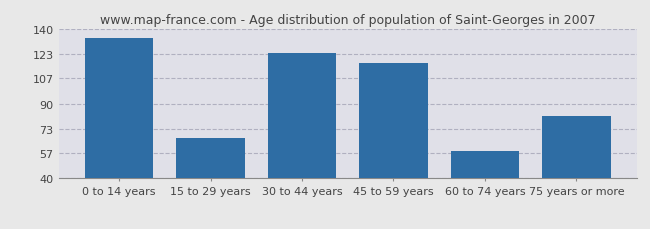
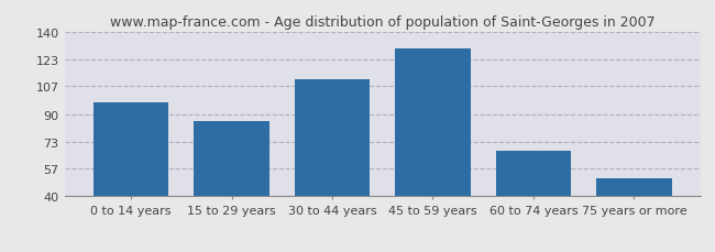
0 to 14 years: 134 -> 97
15 to 29 years: 67 -> 86
30 to 44 years: 124 -> 111
45 to 59 years: 117 -> 130
60 to 74 years: 58 -> 68
75 years or more: 82 -> 51
